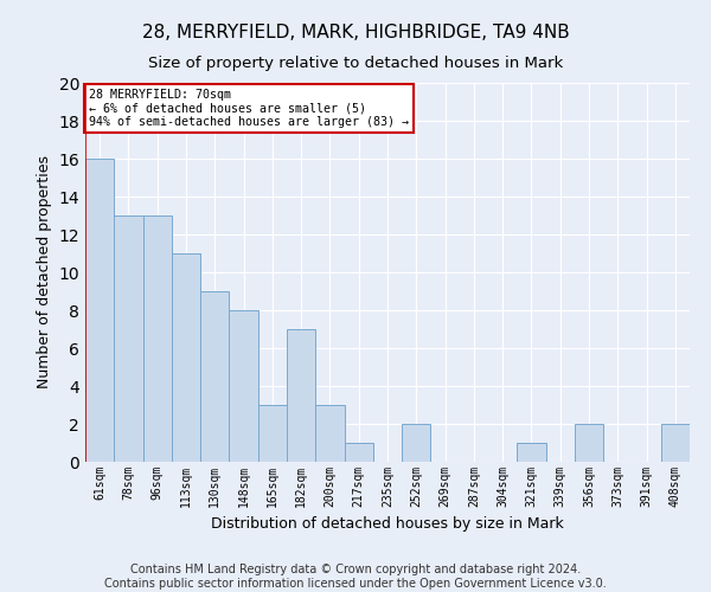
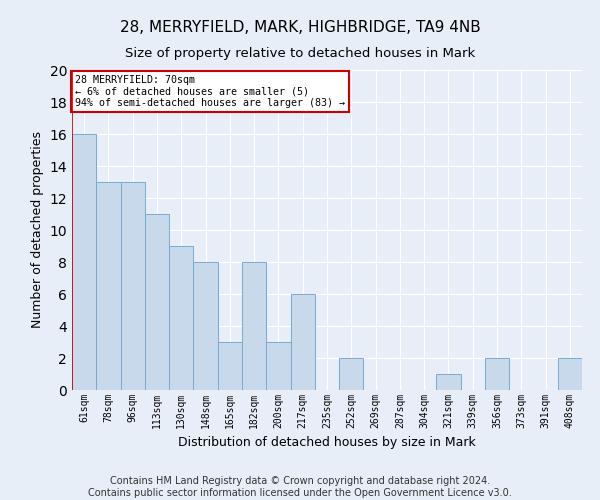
182sqm: 7 -> 8
217sqm: 1 -> 6
